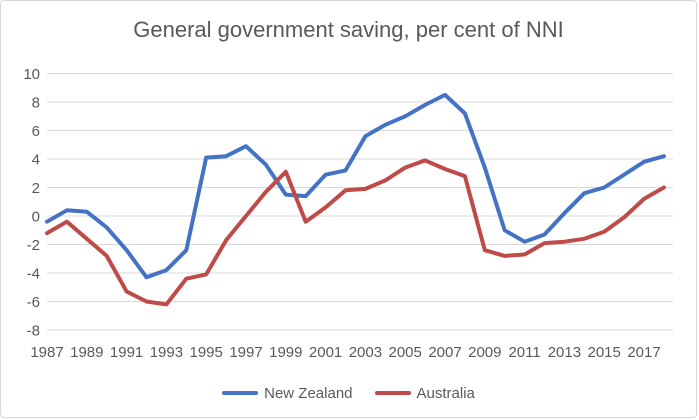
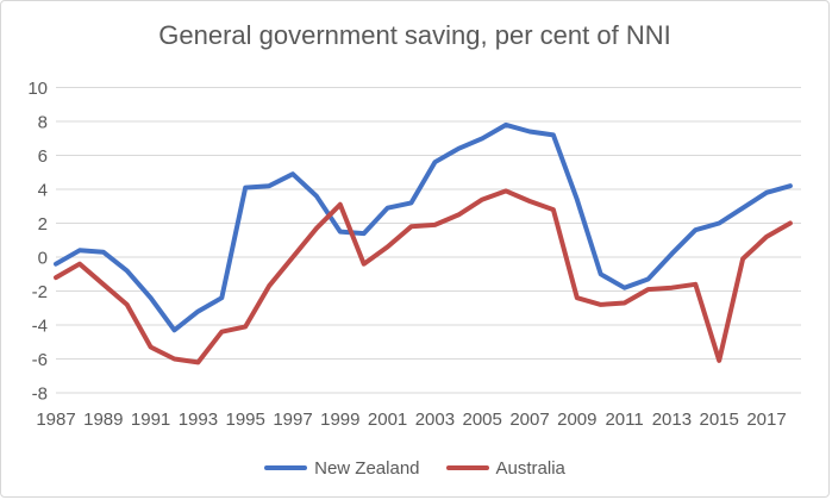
New Zealand/1993: -3.8 -> -3.2
New Zealand/2007: 8.5 -> 7.4
Australia/2015: -1.1 -> -6.1
